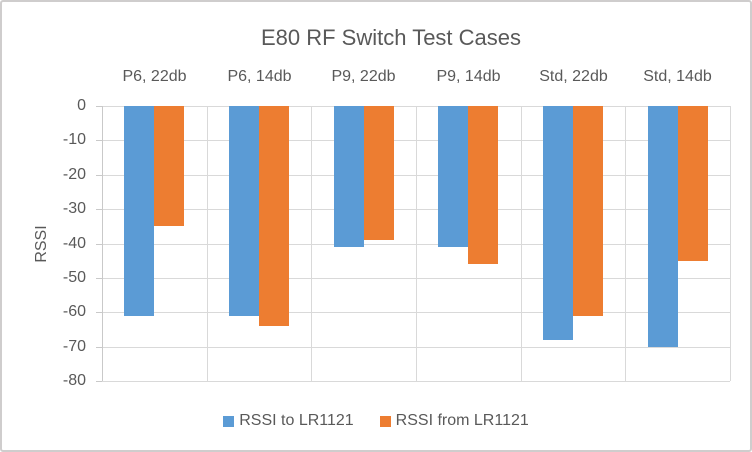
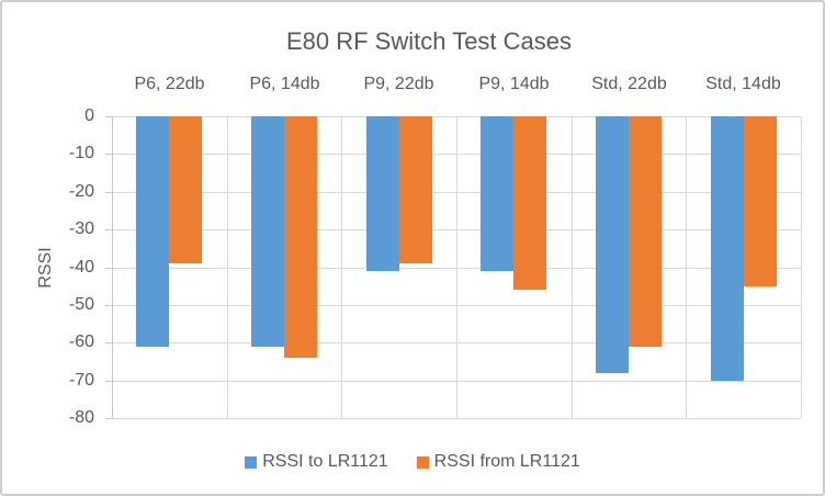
RSSI from LR1121/P6, 22db: -35 -> -39
